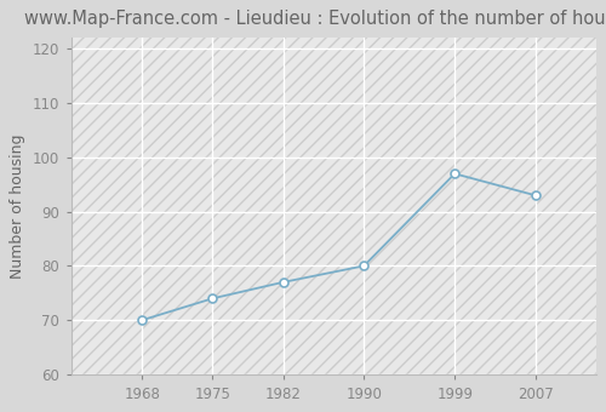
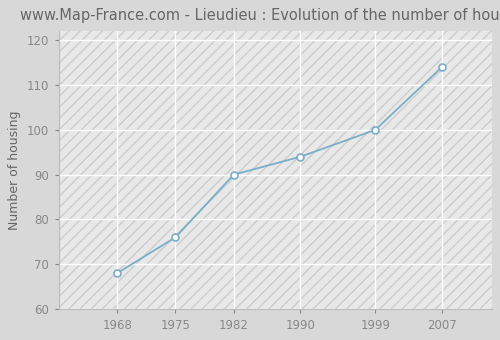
1968: 70 -> 68
1975: 74 -> 76
1982: 77 -> 90
1990: 80 -> 94
1999: 97 -> 100
2007: 93 -> 114
